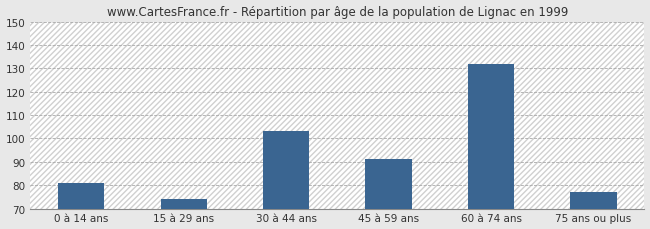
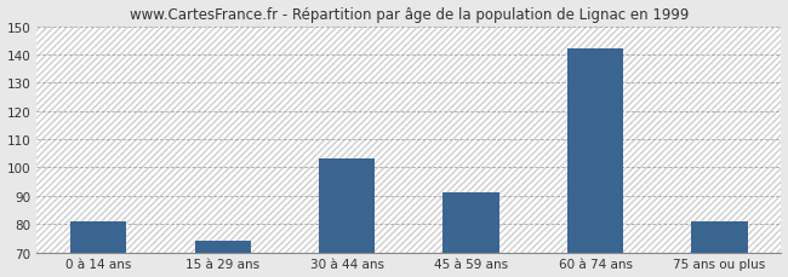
60 à 74 ans: 132 -> 142
75 ans ou plus: 77 -> 81
